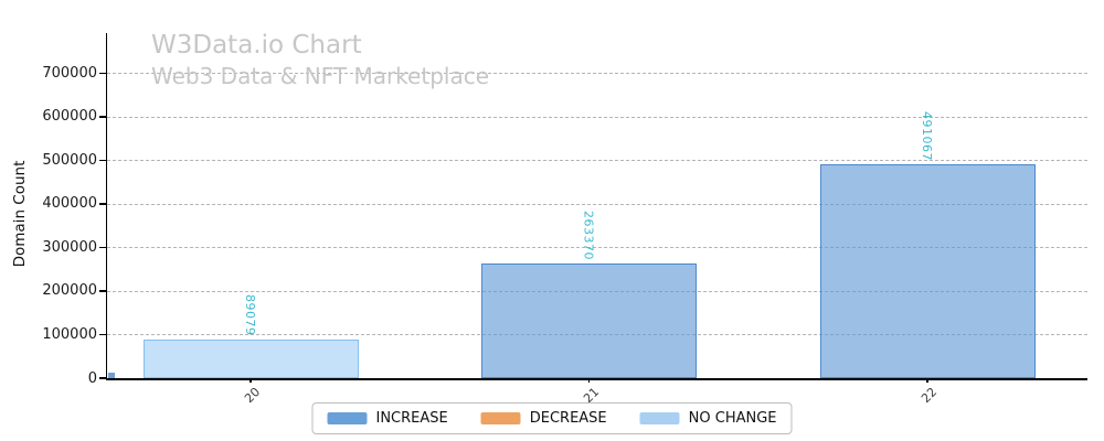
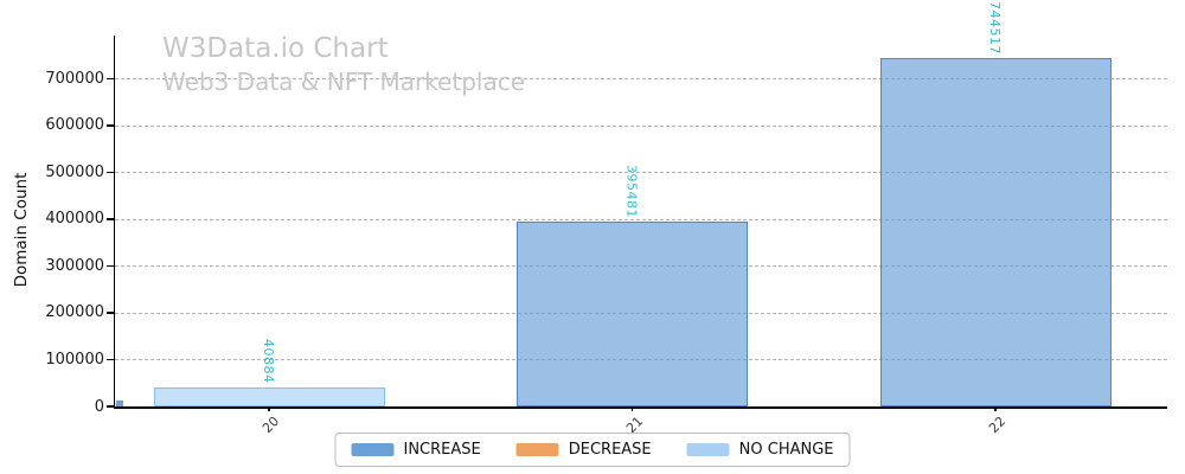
20: 89079 -> 40884
21: 263370 -> 395481
22: 491067 -> 744517
